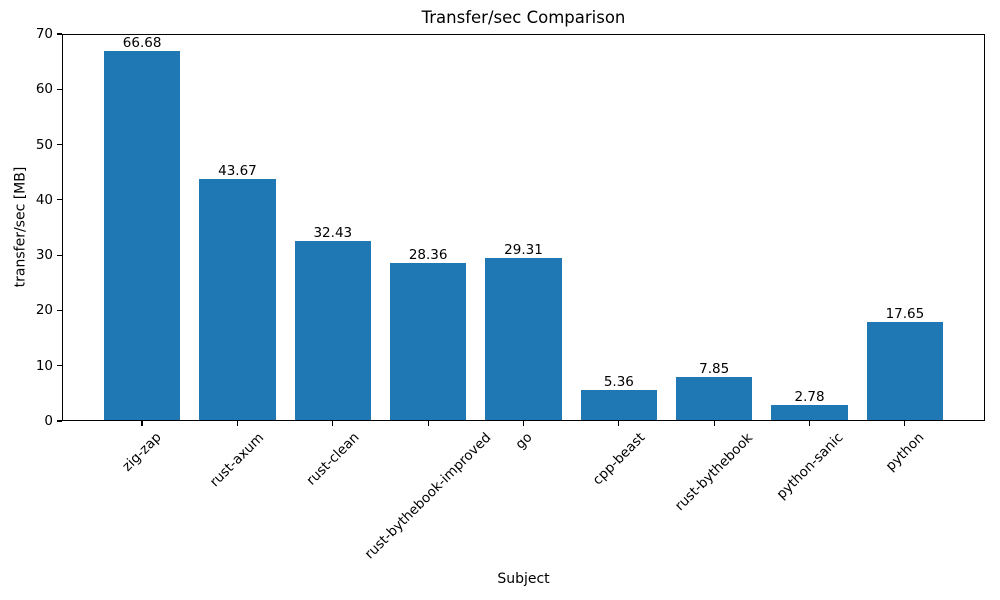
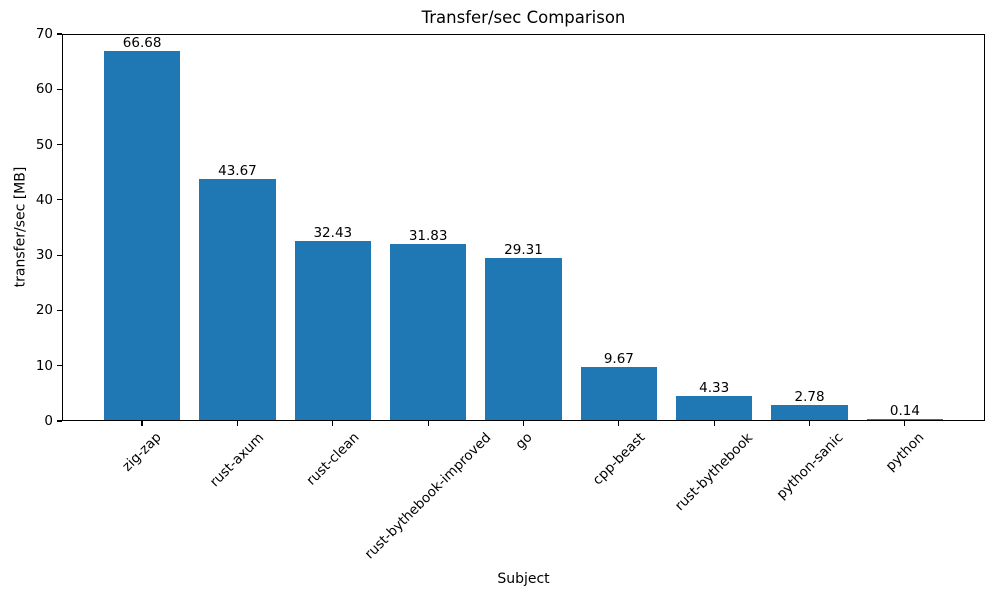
rust-bythebook-improved: 28.36 -> 31.83
cpp-beast: 5.36 -> 9.67
rust-bythebook: 7.85 -> 4.33
python: 17.65 -> 0.14
